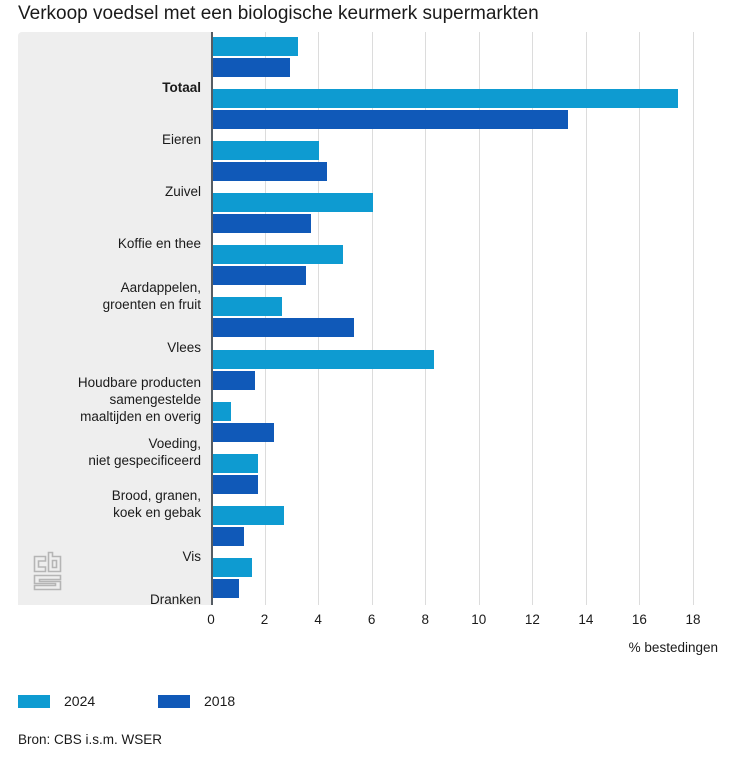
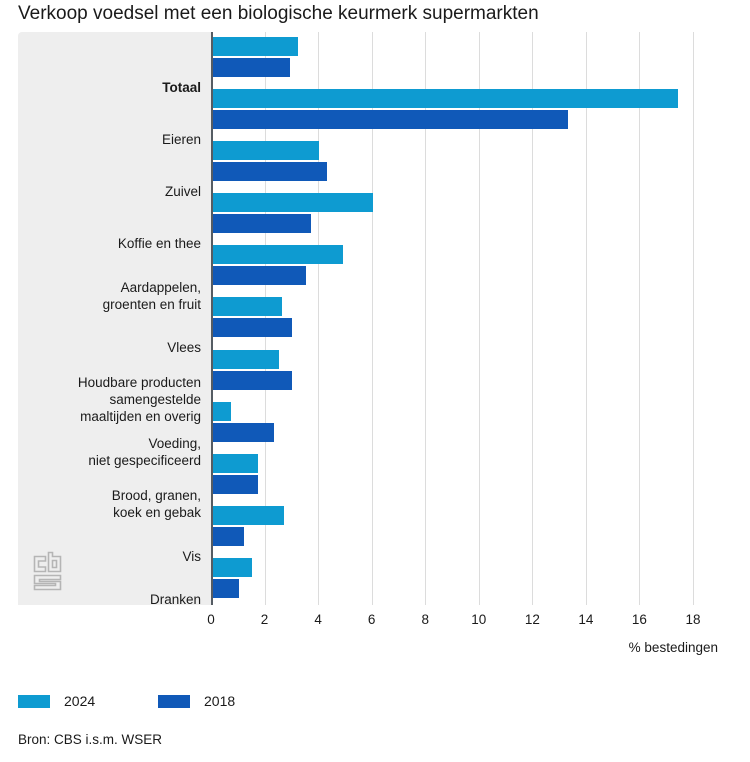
2018/Vlees: 5.3 -> 3.0
2024/Houdbare producten samengestelde maaltijden en overig: 8.3 -> 2.5
2018/Houdbare producten samengestelde maaltijden en overig: 1.6 -> 3.0
